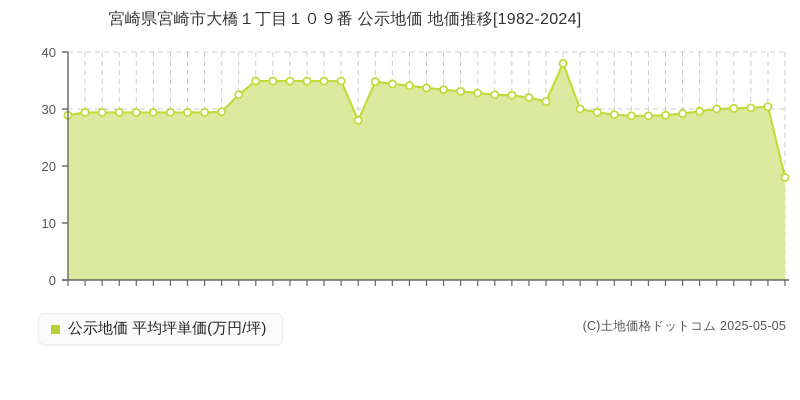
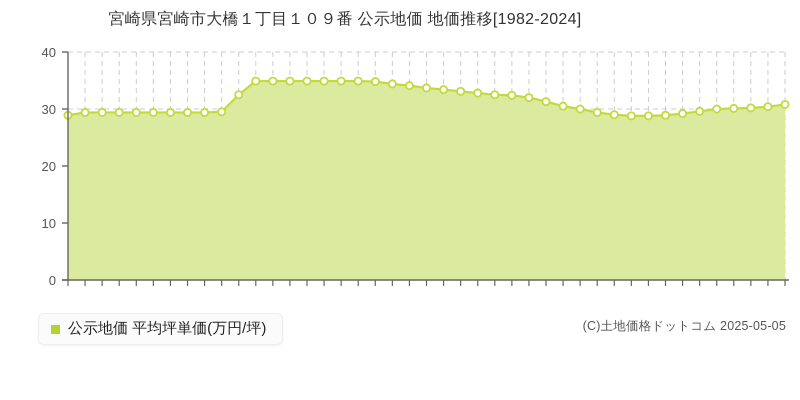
1999: 28 -> 35
2011: 38 -> 30
2024: 18 -> 31
